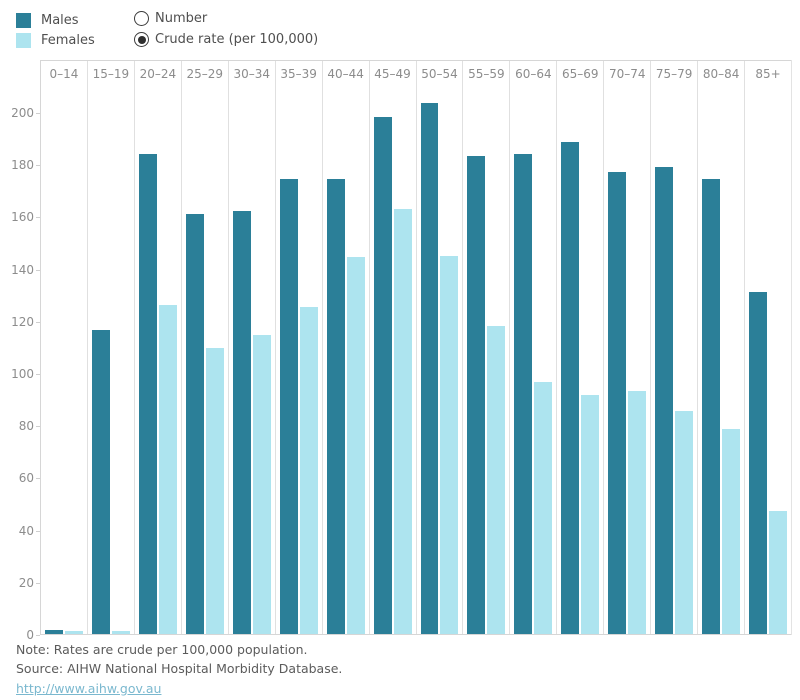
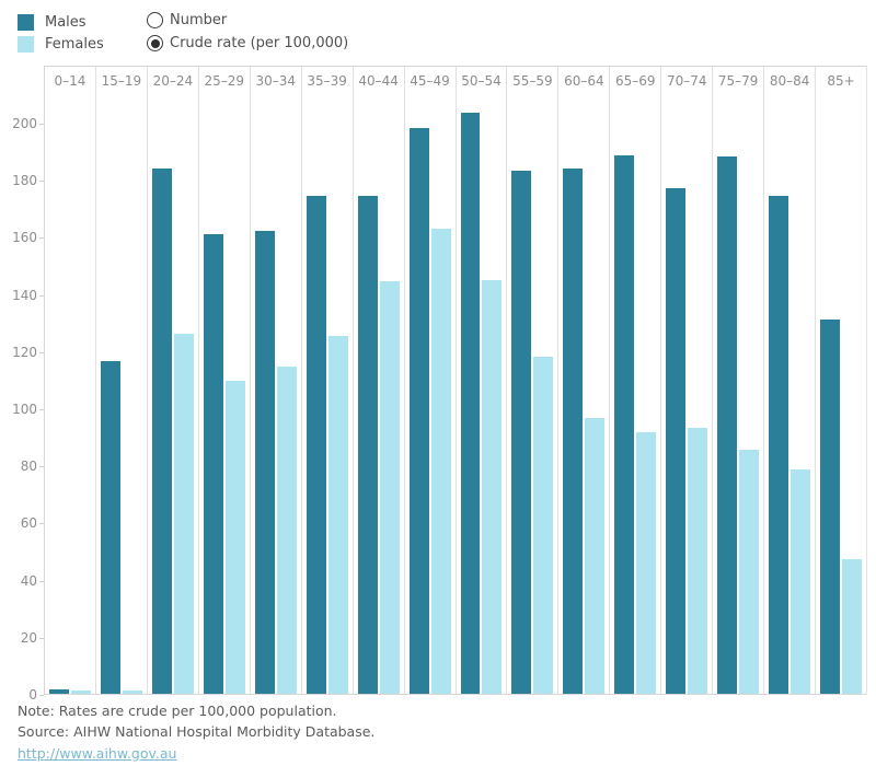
Males/75–79: 179 -> 188
